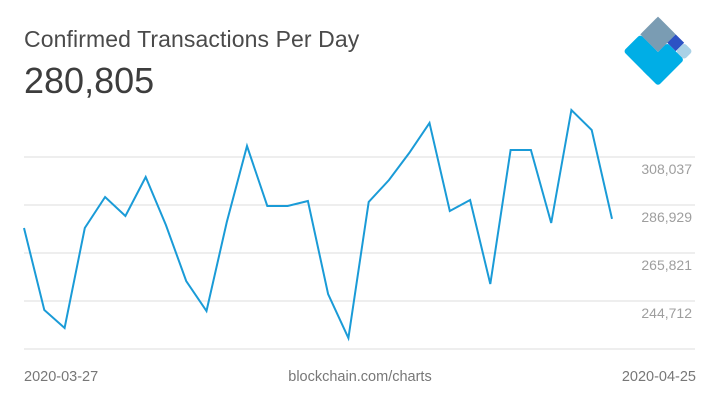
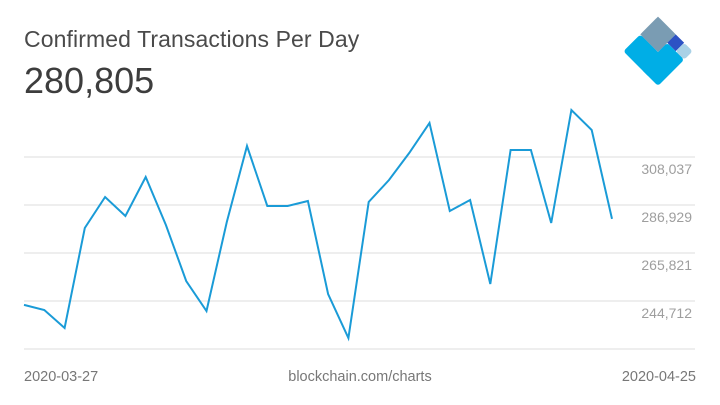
2020-03-27: 277000 -> 243000
